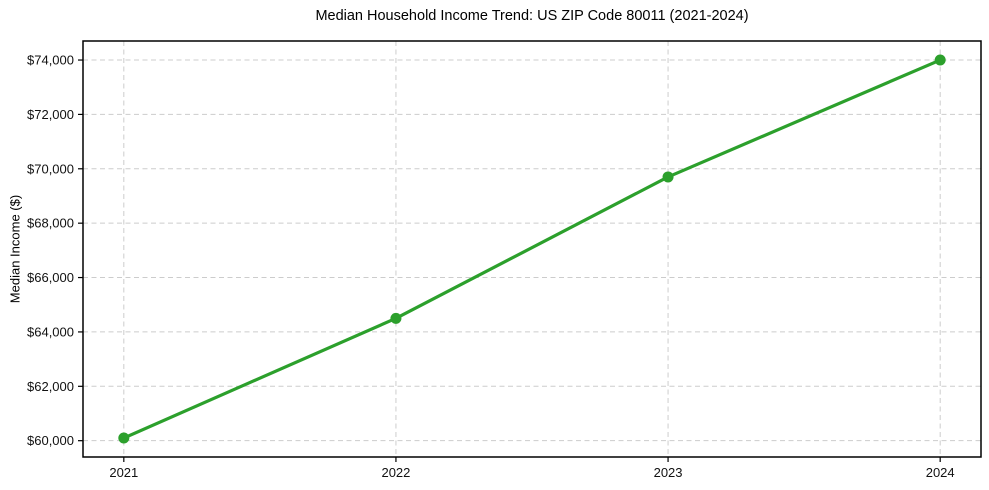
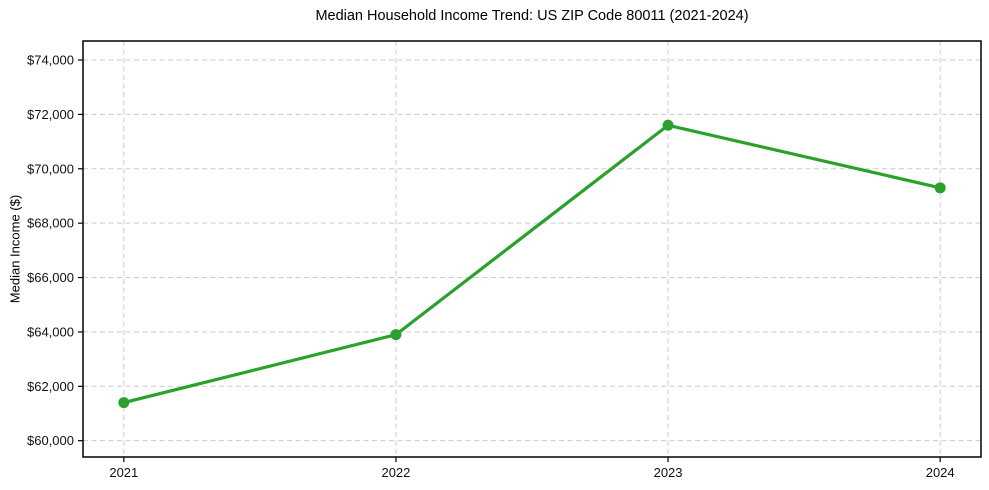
2021: $60100 -> $61400
2022: $64500 -> $63900
2023: $69700 -> $71600
2024: $74000 -> $69300
